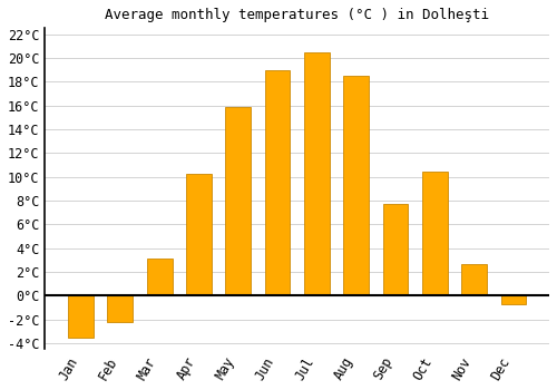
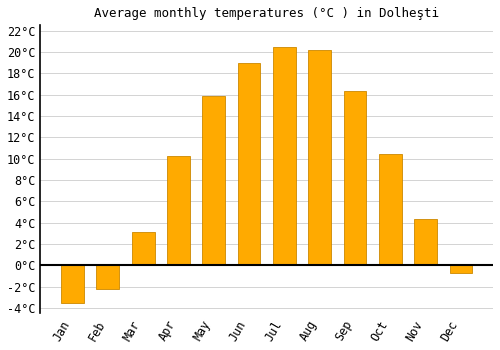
Aug: 18.5°C -> 20.2°C
Sep: 7.7°C -> 16.3°C
Nov: 2.6°C -> 4.3°C
